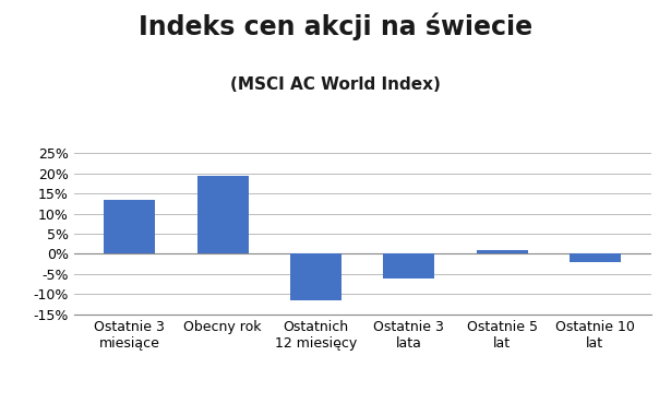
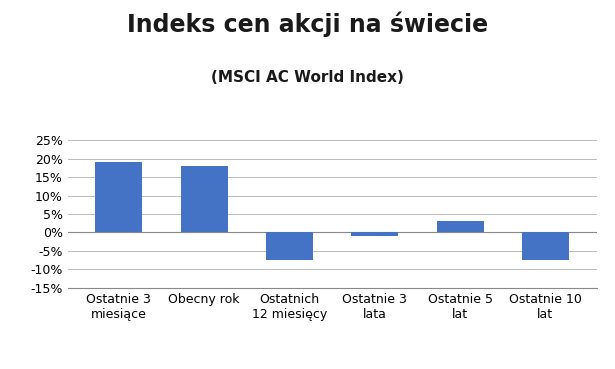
Ostatnie 3 miesiące: 13.5% -> 19.0%
Obecny rok: 19.5% -> 18.0%
Ostatnich 12 miesięcy: -11.5% -> -7.5%
Ostatnie 3 lata: -6.0% -> -1.0%
Ostatnie 5 lat: 1.0% -> 3.0%
Ostatnie 10 lat: -2.0% -> -7.5%
